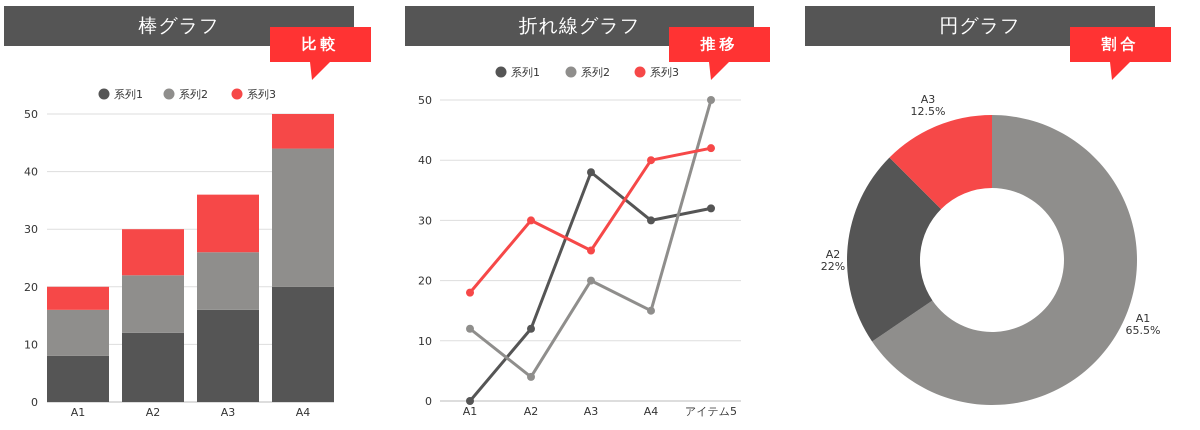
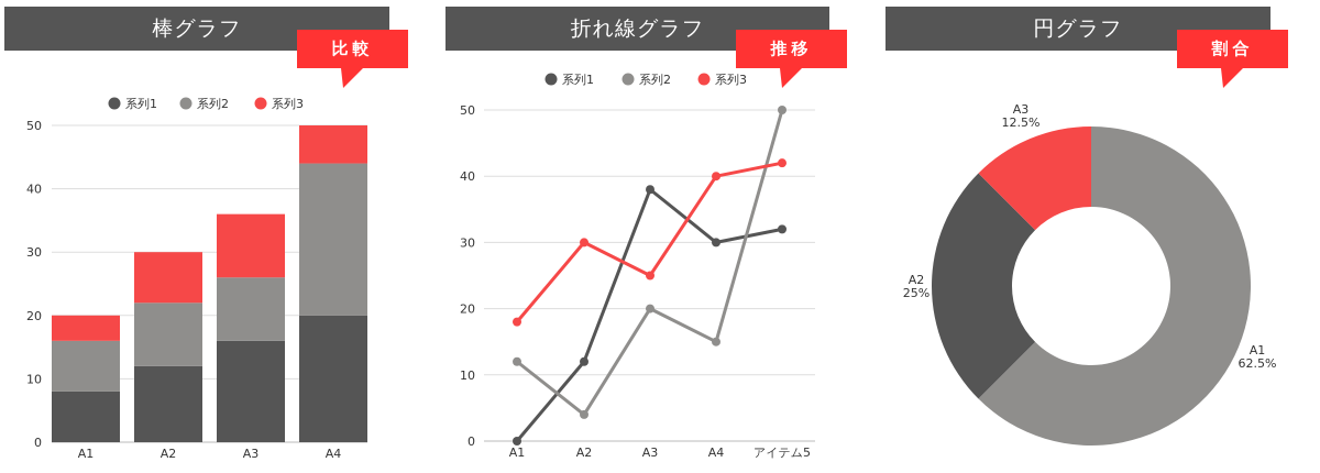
円グラフ/A1: 65.5% -> 62.5%
円グラフ/A2: 22% -> 25%
